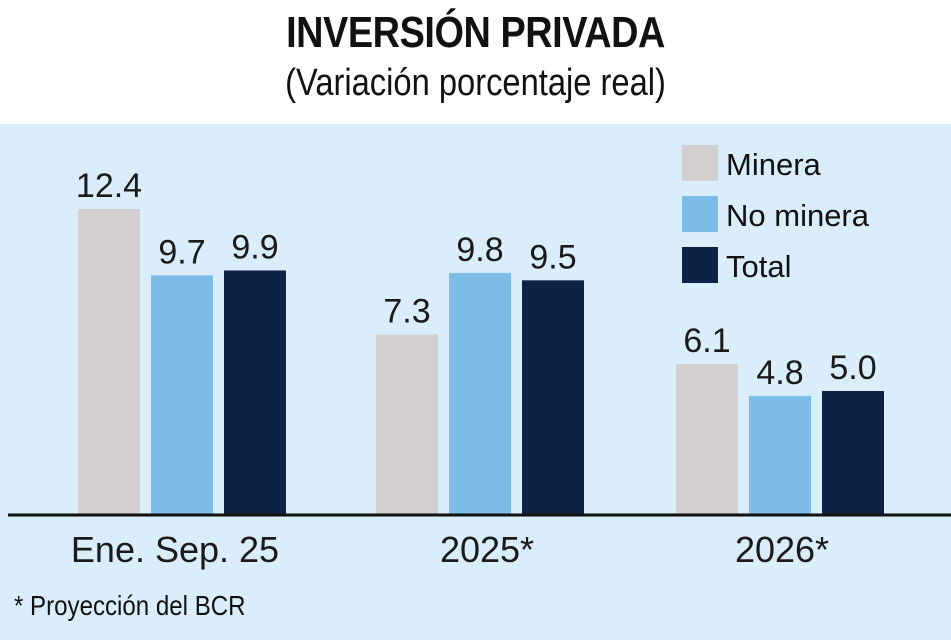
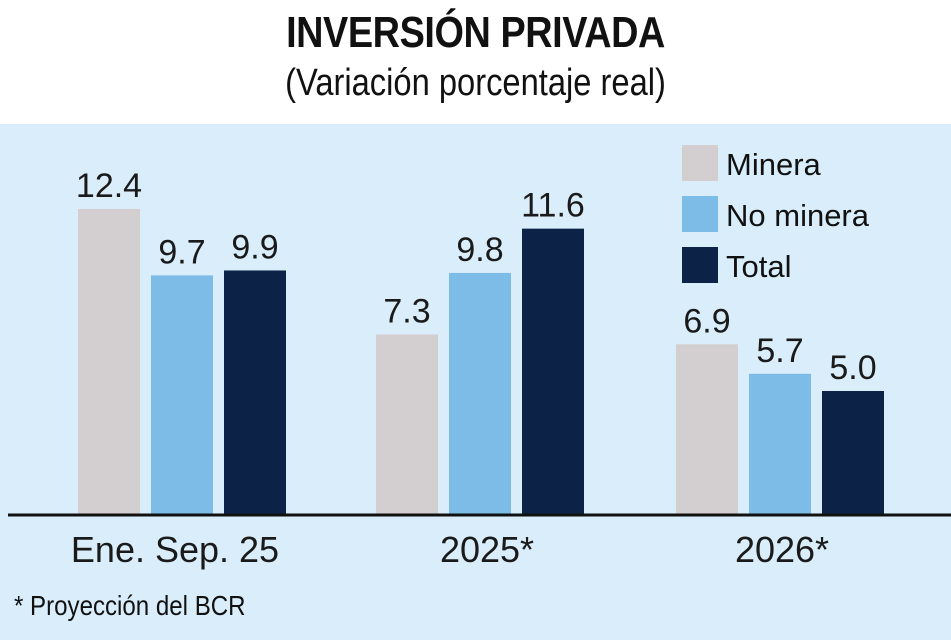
Total/2025*: 9.5 -> 11.6
Minera/2026*: 6.1 -> 6.9
No minera/2026*: 4.8 -> 5.7
